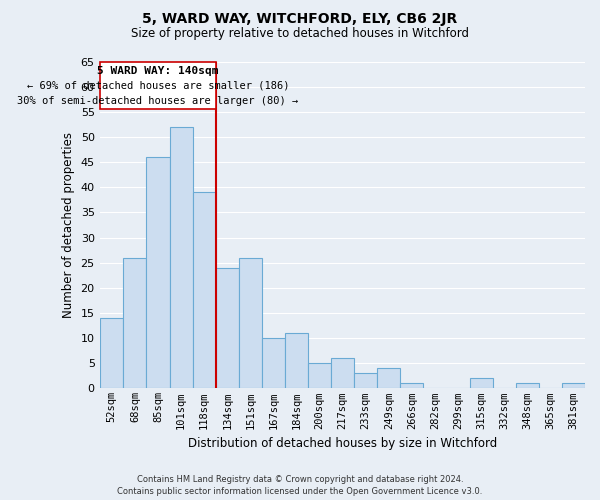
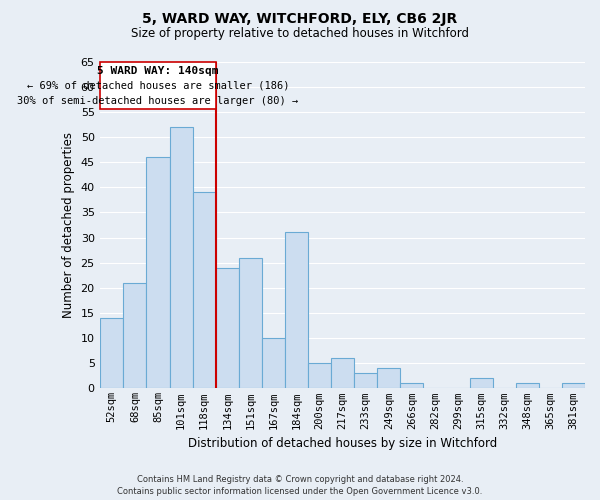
68sqm: 26 -> 21
184sqm: 11 -> 31
